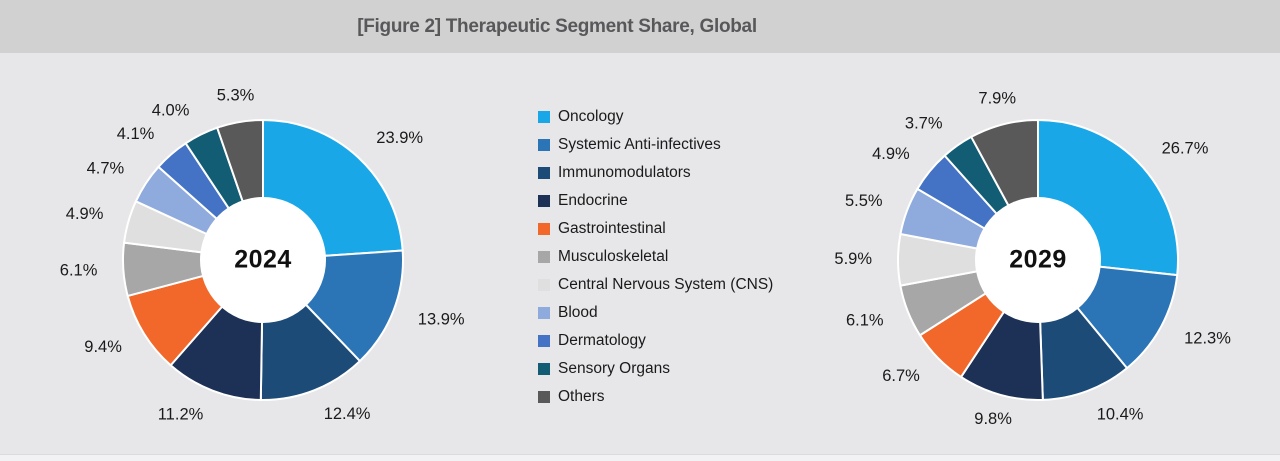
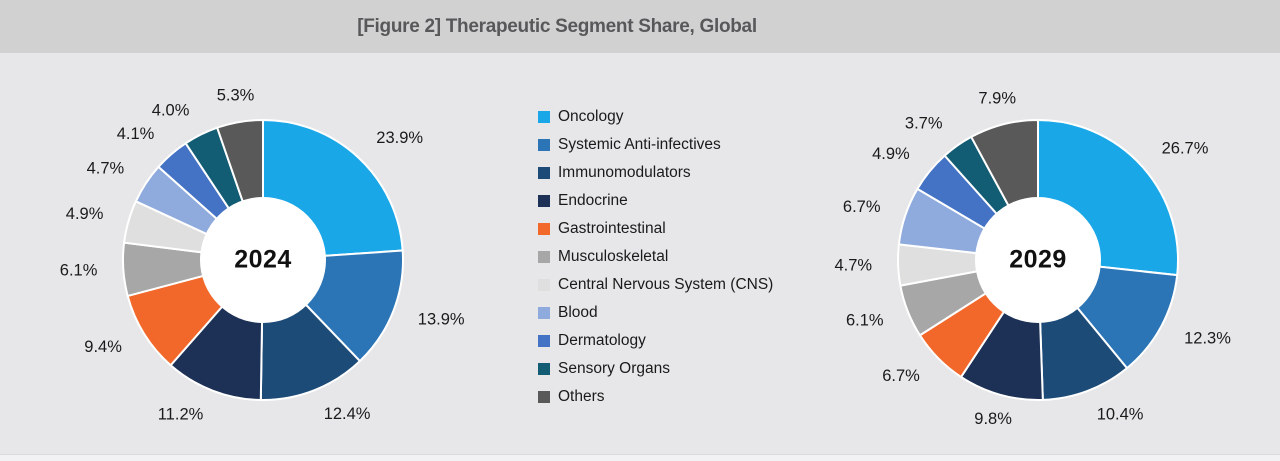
2029/Central Nervous System (CNS): 5.9% -> 4.7%
2029/Blood: 5.5% -> 6.7%
